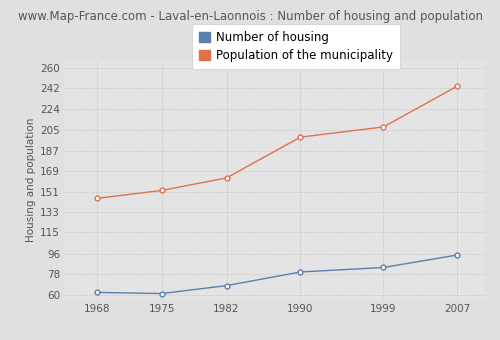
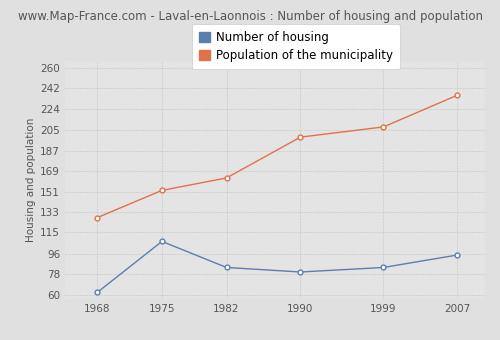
Population of the municipality/1968: 145 -> 128
Number of housing/1975: 61 -> 107
Number of housing/1982: 68 -> 84
Population of the municipality/2007: 244 -> 236
